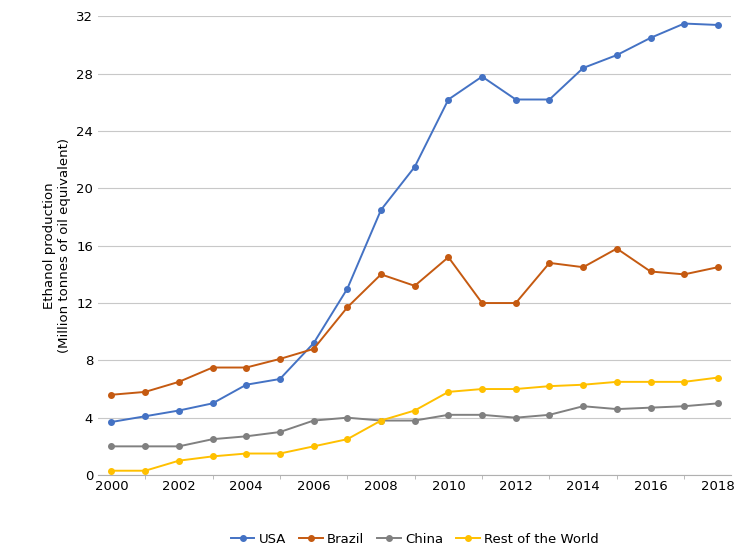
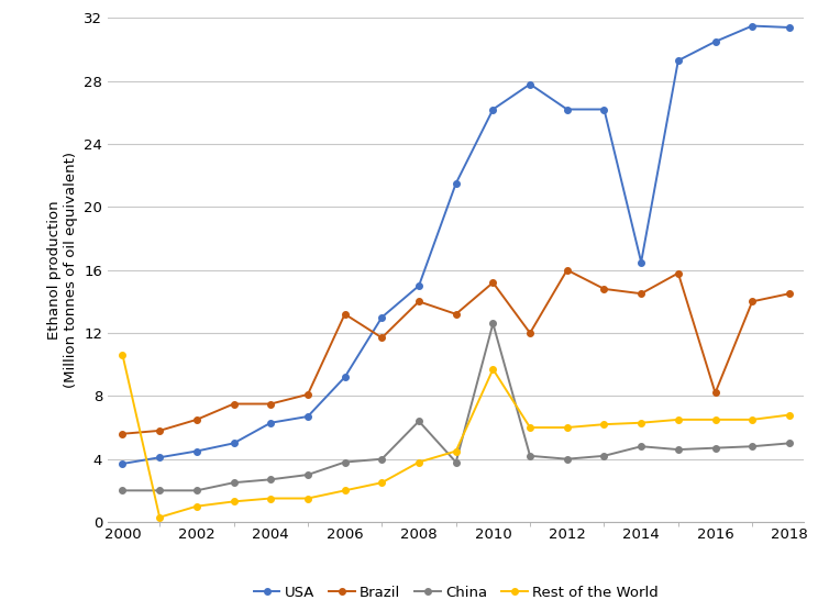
Rest of the World/2000: 0.3 -> 10.6
Brazil/2006: 8.8 -> 13.2
USA/2008: 18.5 -> 15.0
China/2008: 3.8 -> 6.4
China/2010: 4.2 -> 12.6
Rest of the World/2010: 5.8 -> 9.7
Brazil/2012: 12.0 -> 16.0
USA/2014: 28.4 -> 16.5
Brazil/2016: 14.2 -> 8.2
